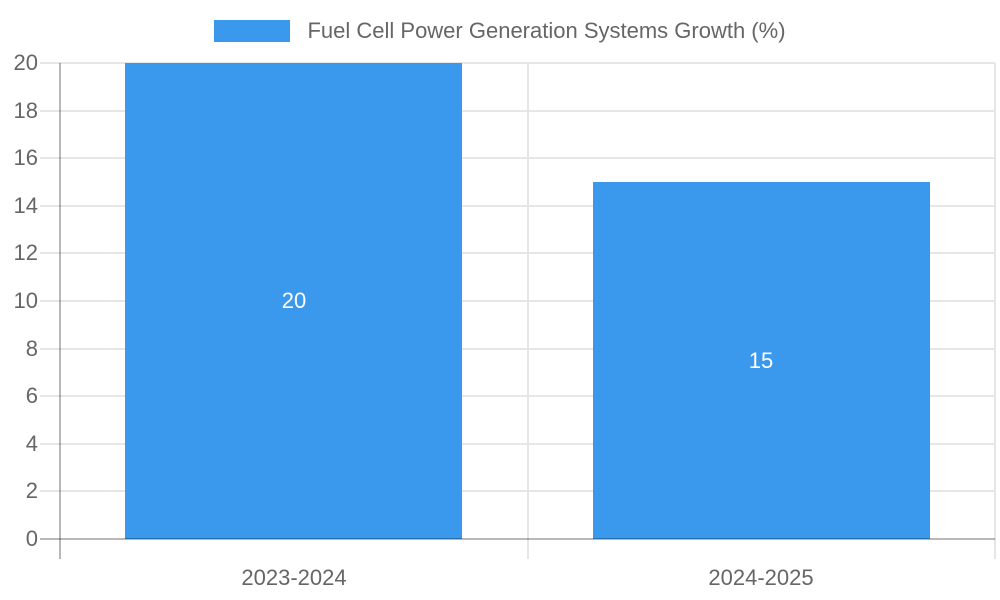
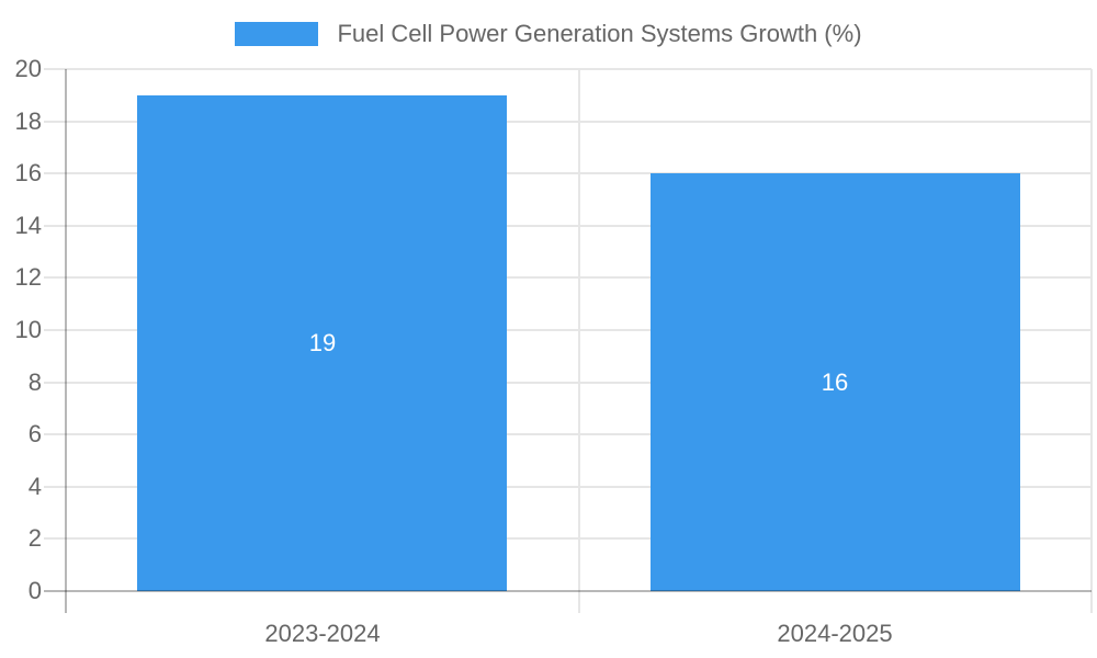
2023-2024: 20 -> 19
2024-2025: 15 -> 16
